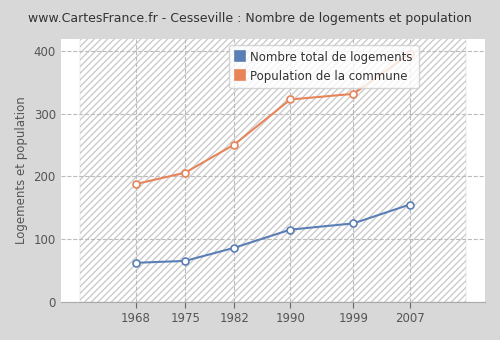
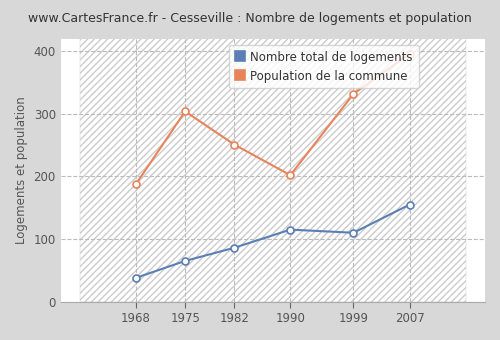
Nombre total de logements/1968: 62 -> 38
Population de la commune/1975: 206 -> 304
Population de la commune/1990: 323 -> 202
Nombre total de logements/1999: 125 -> 110
